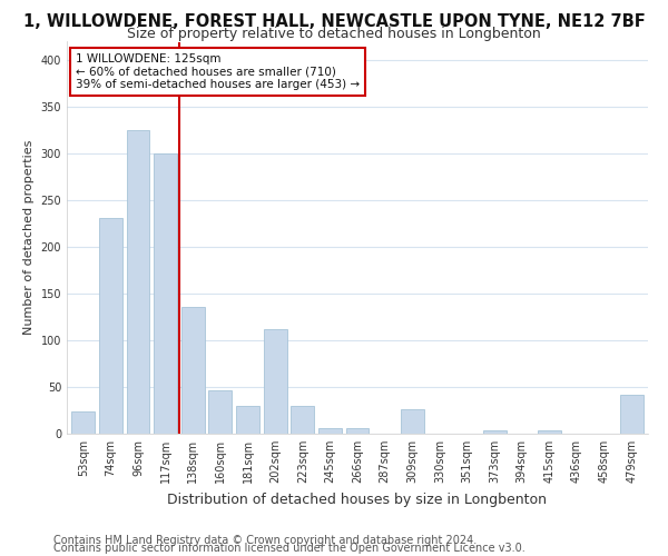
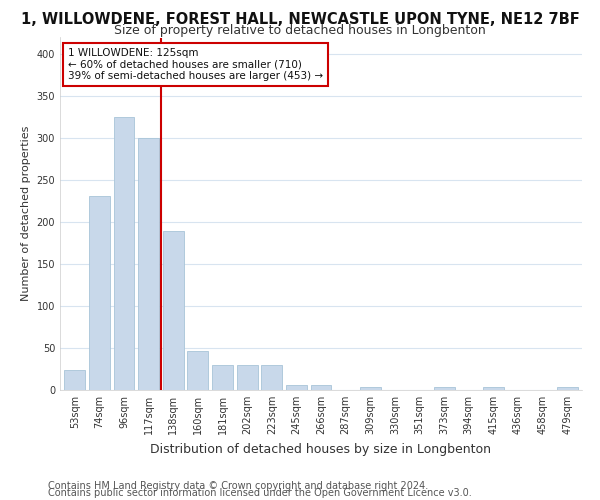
138sqm: 136 -> 190
202sqm: 112 -> 30
309sqm: 26 -> 4
479sqm: 42 -> 3
